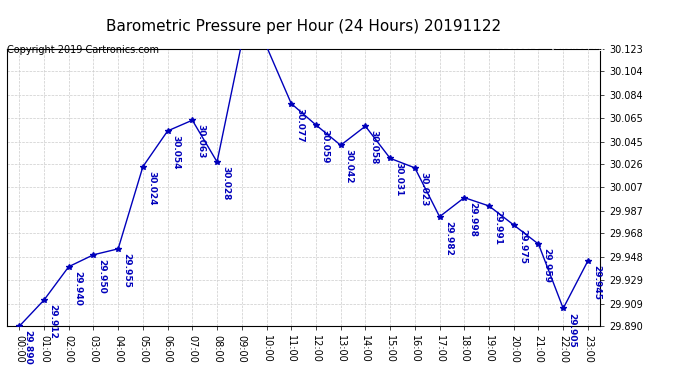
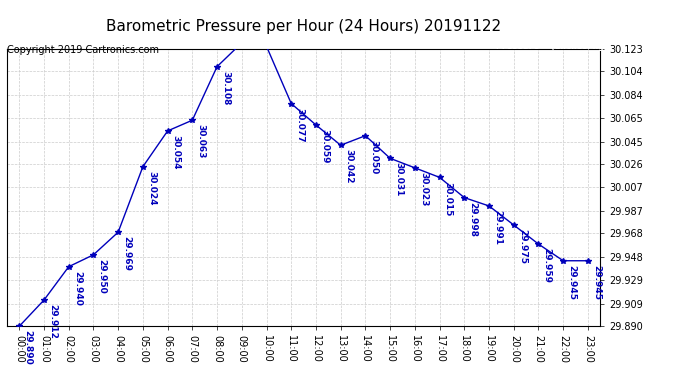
04:00: 29.955 -> 29.969
08:00: 30.028 -> 30.108
14:00: 30.058 -> 30.050
17:00: 29.982 -> 30.015
22:00: 29.905 -> 29.945
